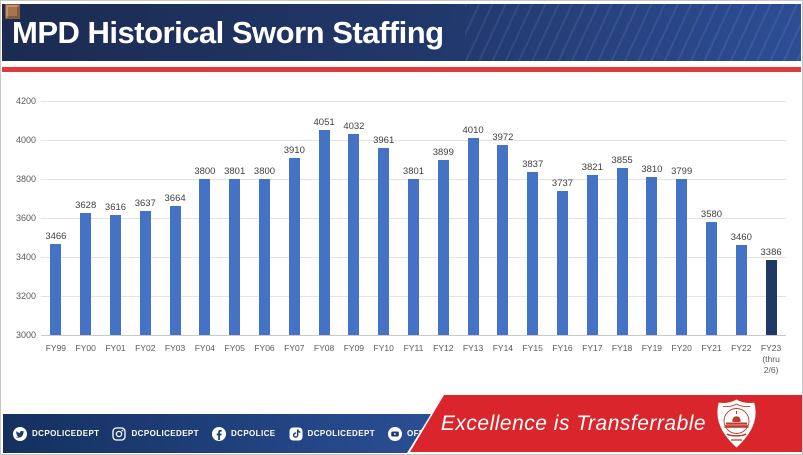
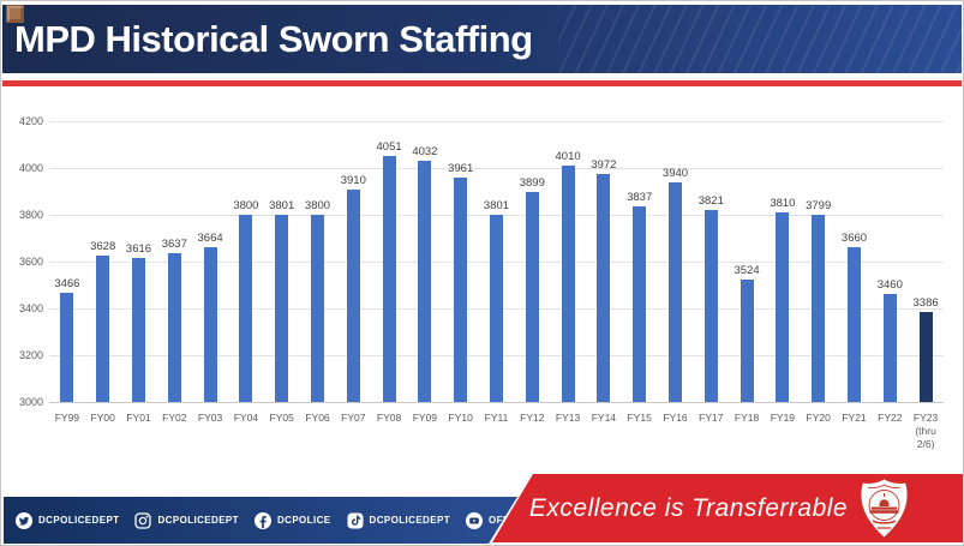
FY16: 3737 -> 3940
FY18: 3855 -> 3524
FY21: 3580 -> 3660
